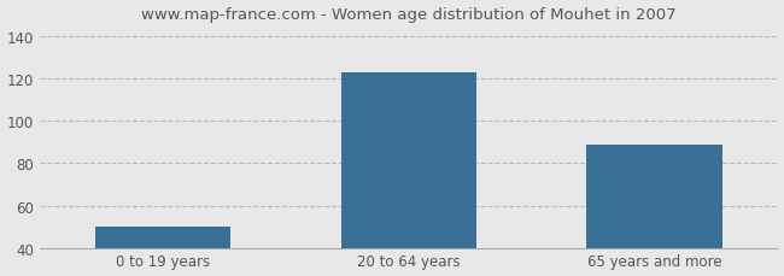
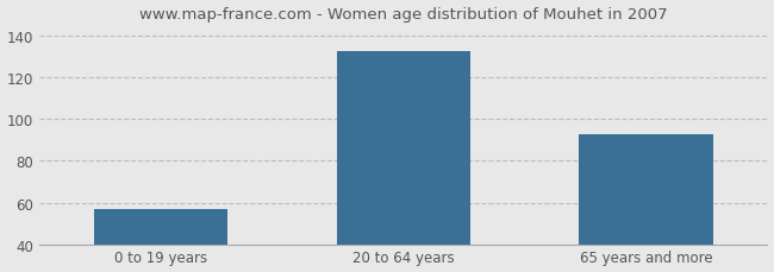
0 to 19 years: 50 -> 57
20 to 64 years: 123 -> 133
65 years and more: 89 -> 93
